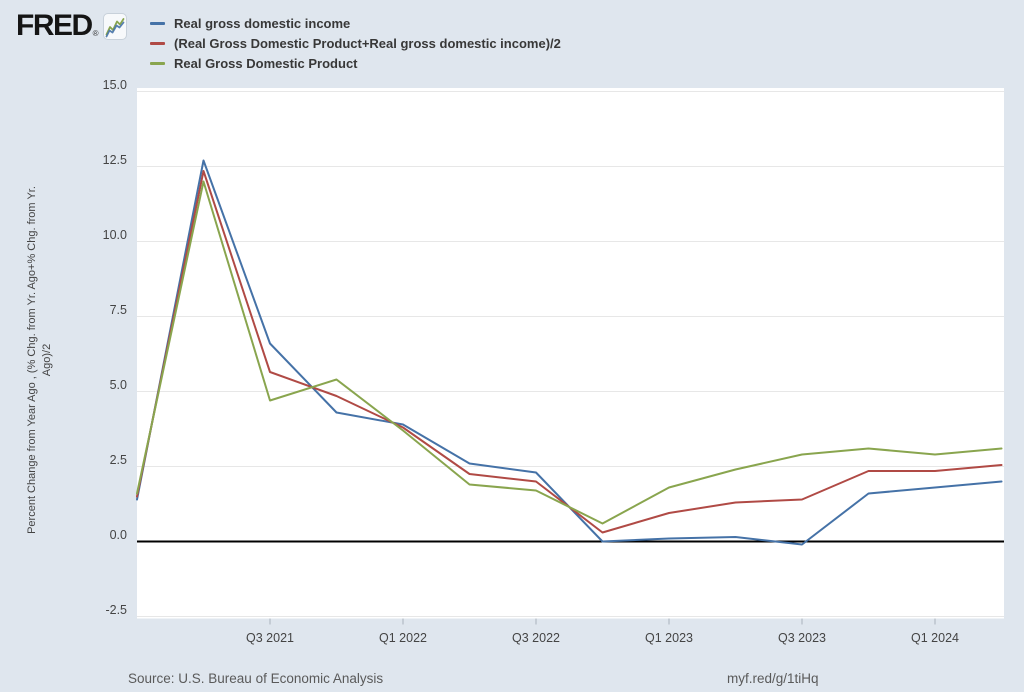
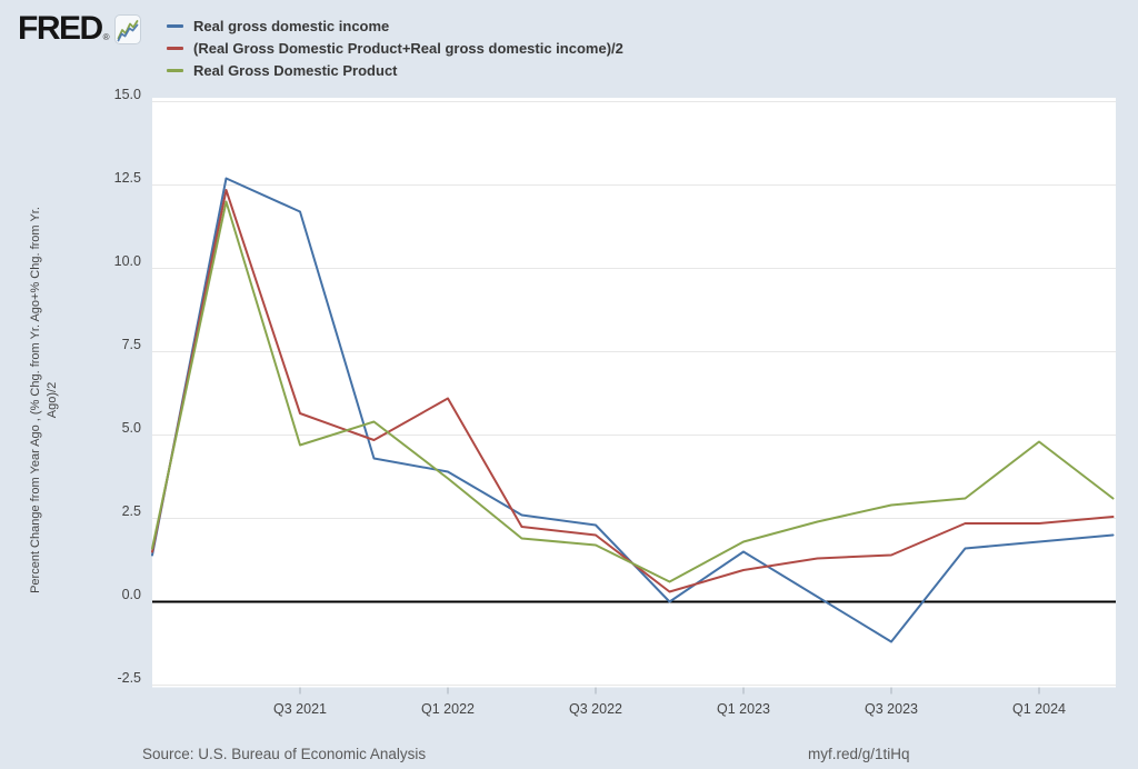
Real gross domestic income/Q3 2021: 6.6 -> 11.7
(Real Gross Domestic Product+Real gross domestic income)/2/Q1 2022: 3.8 -> 6.1
Real gross domestic income/Q1 2023: 0.1 -> 1.5
Real gross domestic income/Q3 2023: -0.1 -> -1.2
Real Gross Domestic Product/Q1 2024: 2.9 -> 4.8
